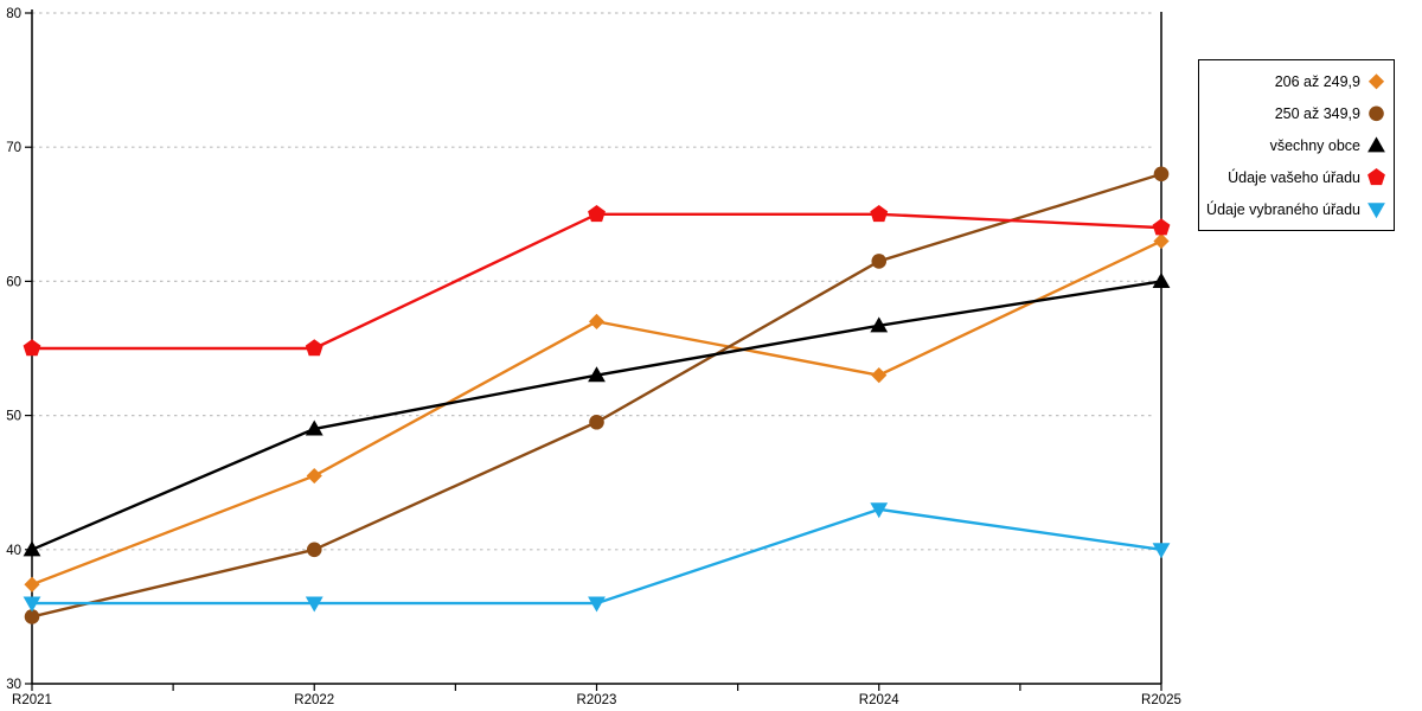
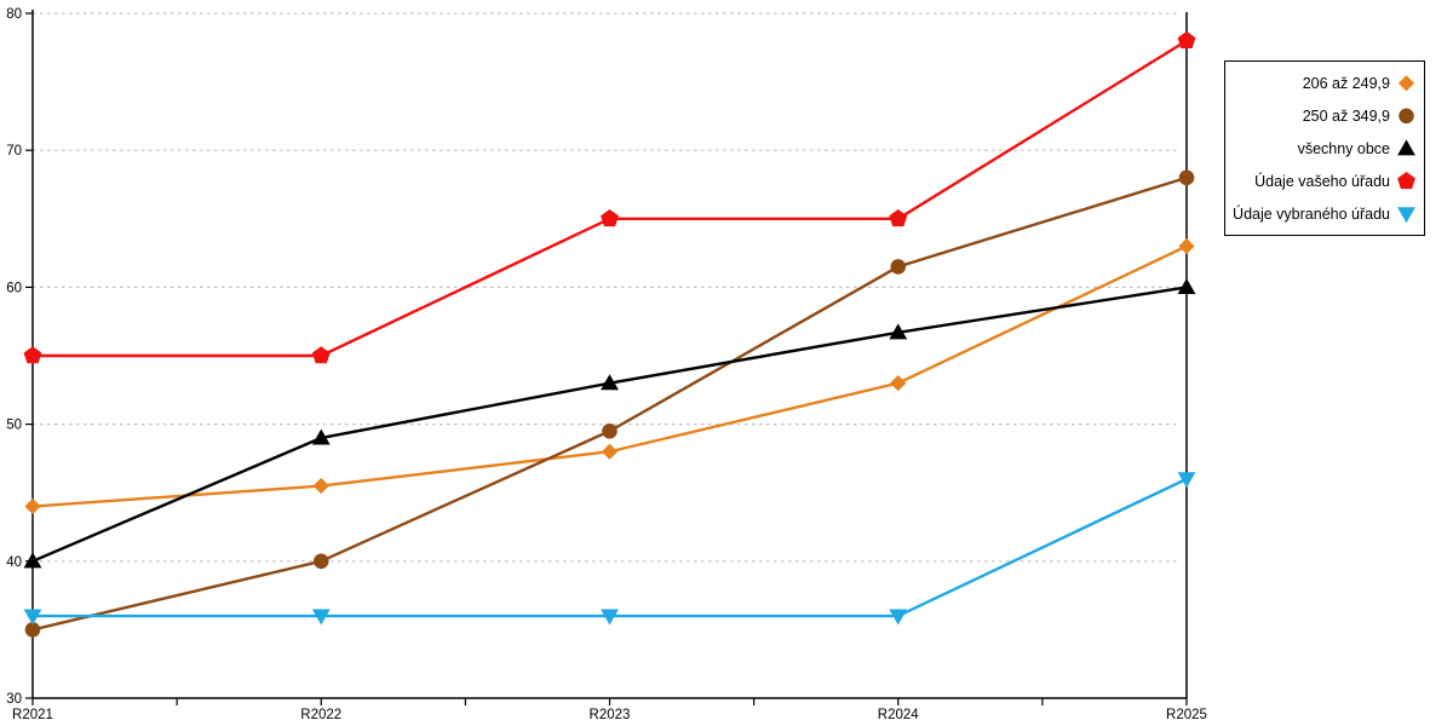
206 až 249,9/R2021: 37.4 -> 44.0
206 až 249,9/R2023: 57.0 -> 48.0
Údaje vybraného úřadu/R2024: 43 -> 36
Údaje vašeho úřadu/R2025: 64 -> 78
Údaje vybraného úřadu/R2025: 40 -> 46
